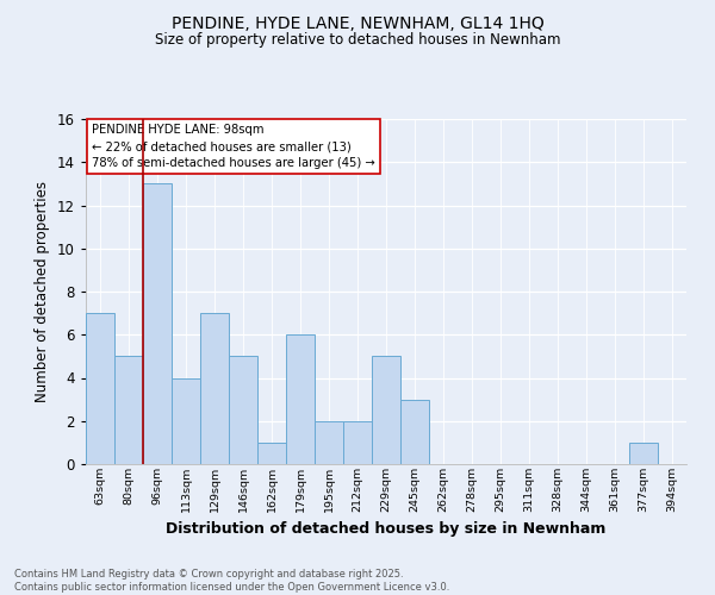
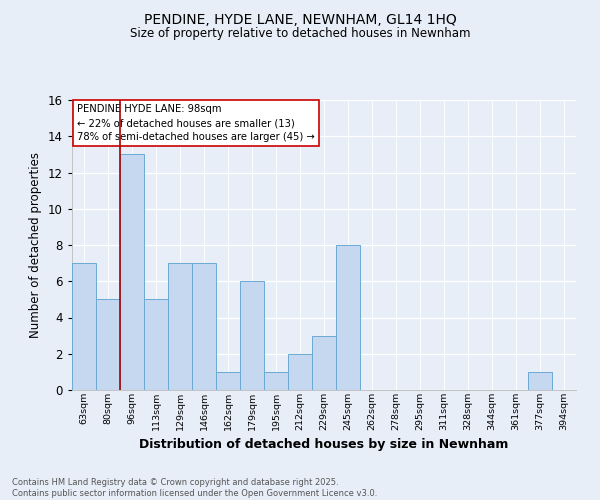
113sqm: 4 -> 5
146sqm: 5 -> 7
195sqm: 2 -> 1
229sqm: 5 -> 3
245sqm: 3 -> 8
